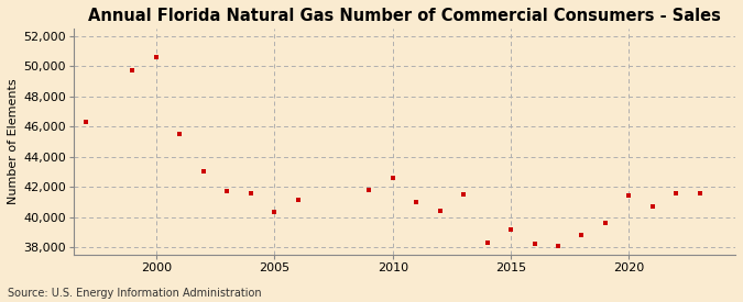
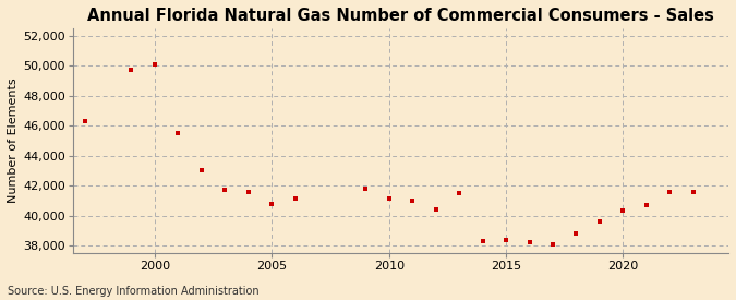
2000: 50,600 -> 50,100
2005: 40,300 -> 40,800
2010: 42,600 -> 41,100
2015: 39,200 -> 38,400
2020: 41,400 -> 40,300
